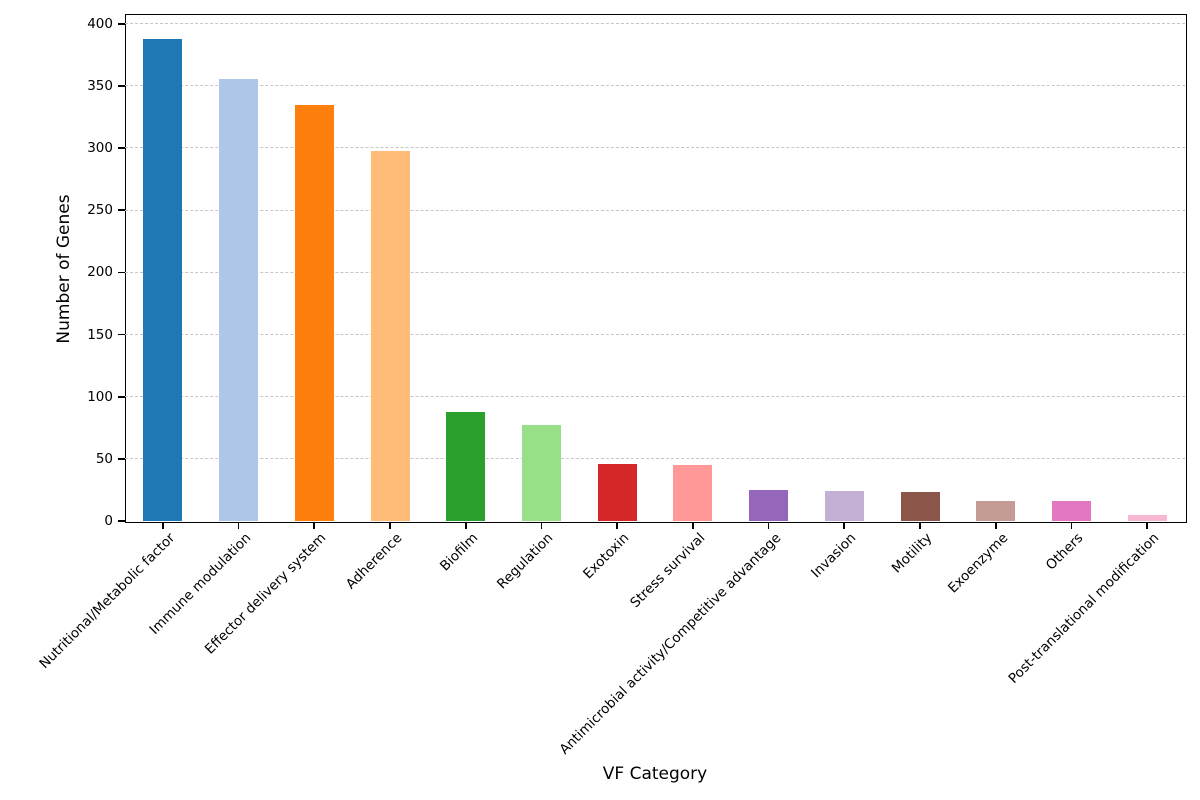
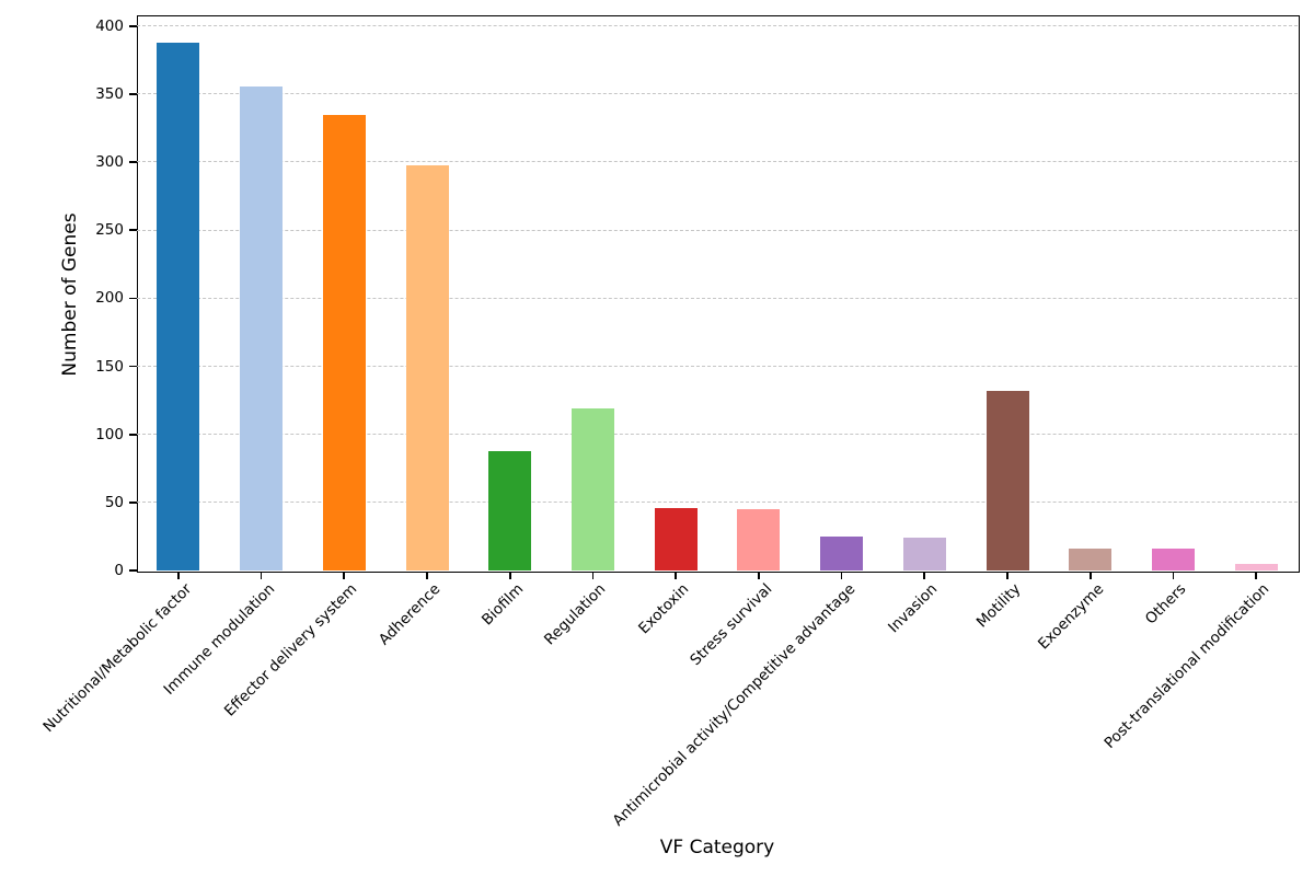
Regulation: 77 -> 119
Motility: 23 -> 132
